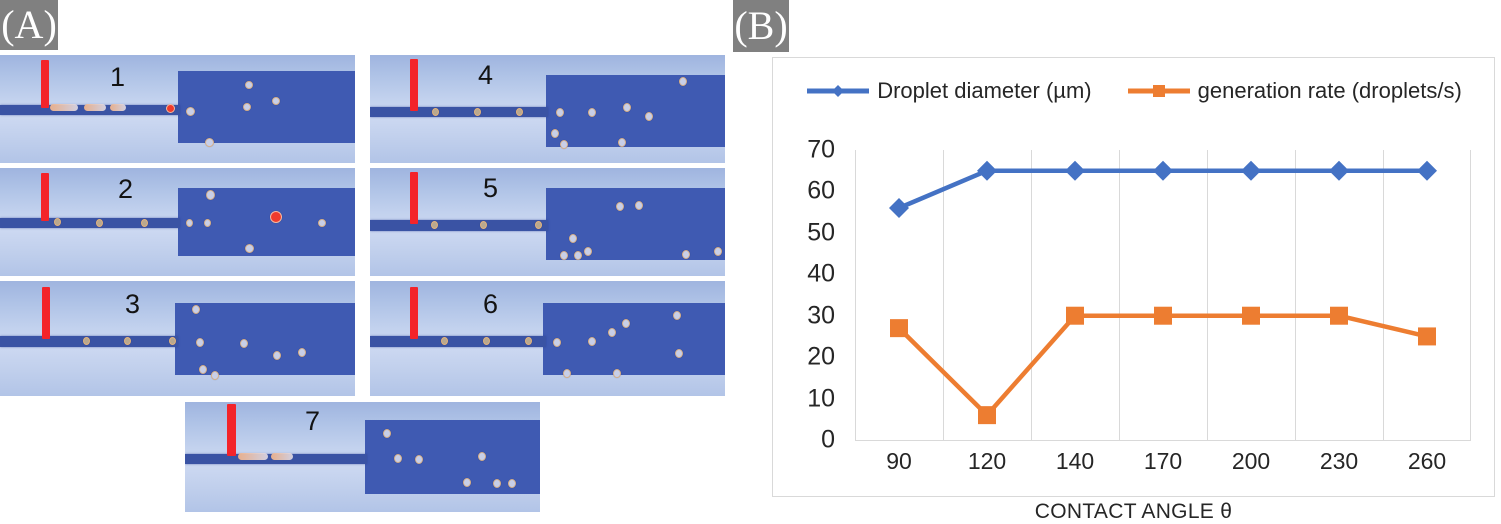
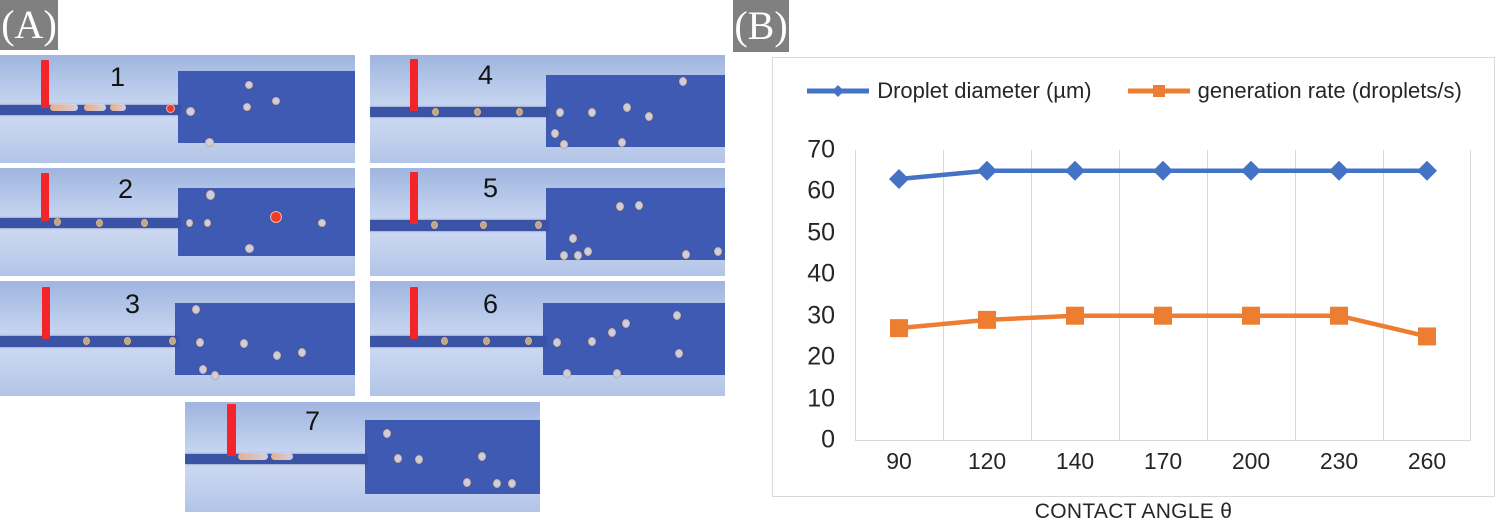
Droplet diameter (µm)/90: 56 -> 63
generation rate (droplets/s)/120: 6 -> 29
